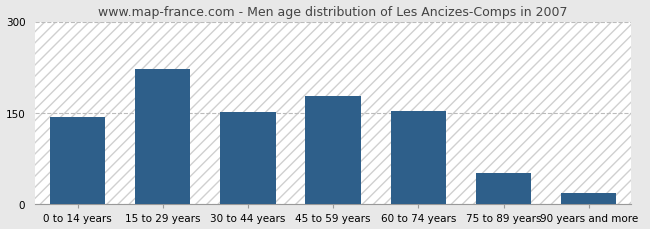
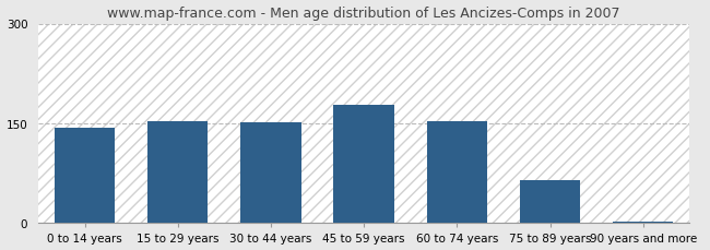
15 to 29 years: 222 -> 153
75 to 89 years: 52 -> 65
90 years and more: 18 -> 2
